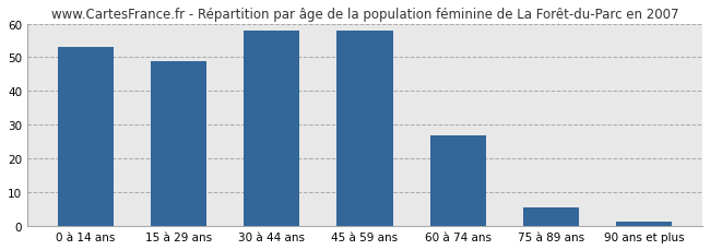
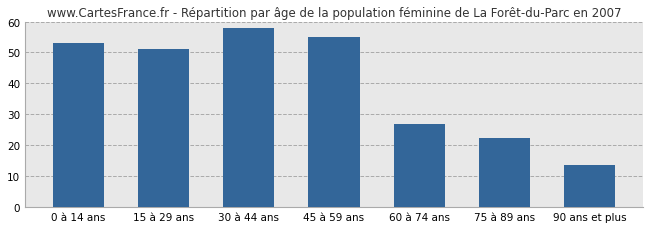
15 à 29 ans: 49.0 -> 51.0
45 à 59 ans: 58.0 -> 55.0
75 à 89 ans: 5.5 -> 22.5
90 ans et plus: 1.5 -> 13.5
